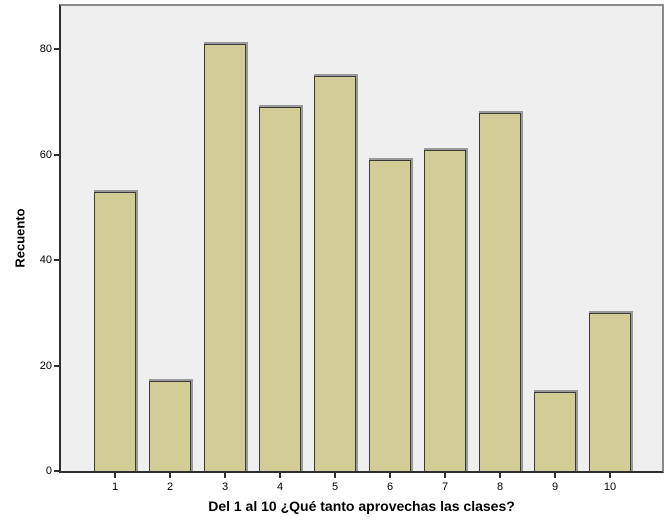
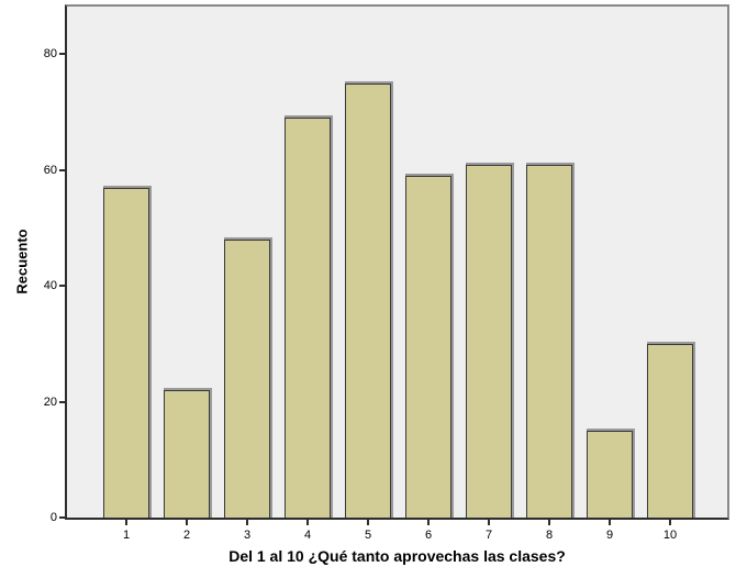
1: 53 -> 57
2: 17 -> 22
3: 81 -> 48
8: 68 -> 61
